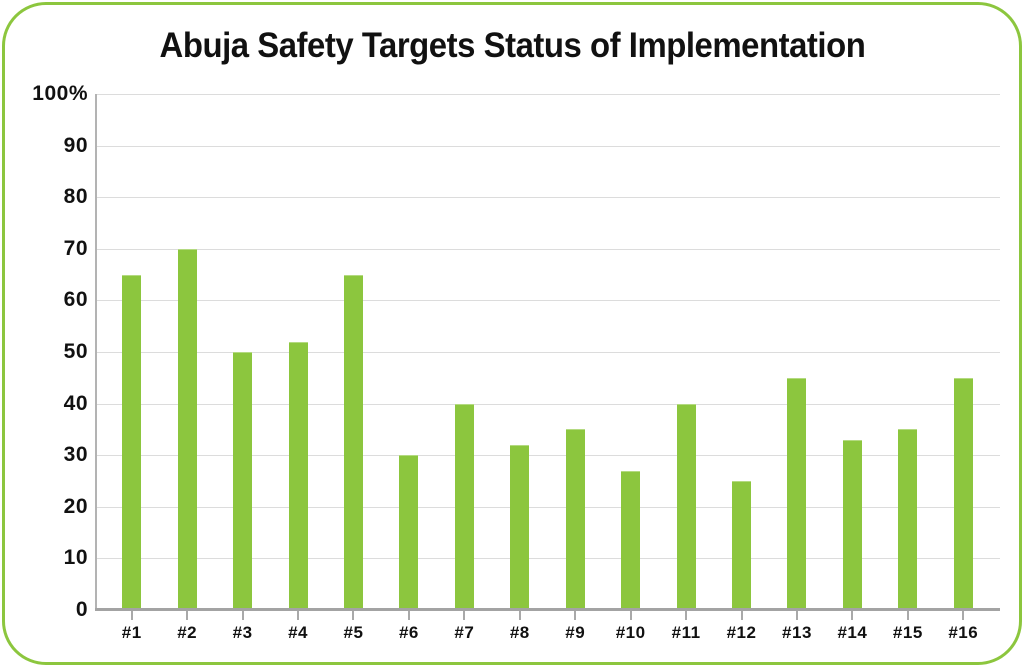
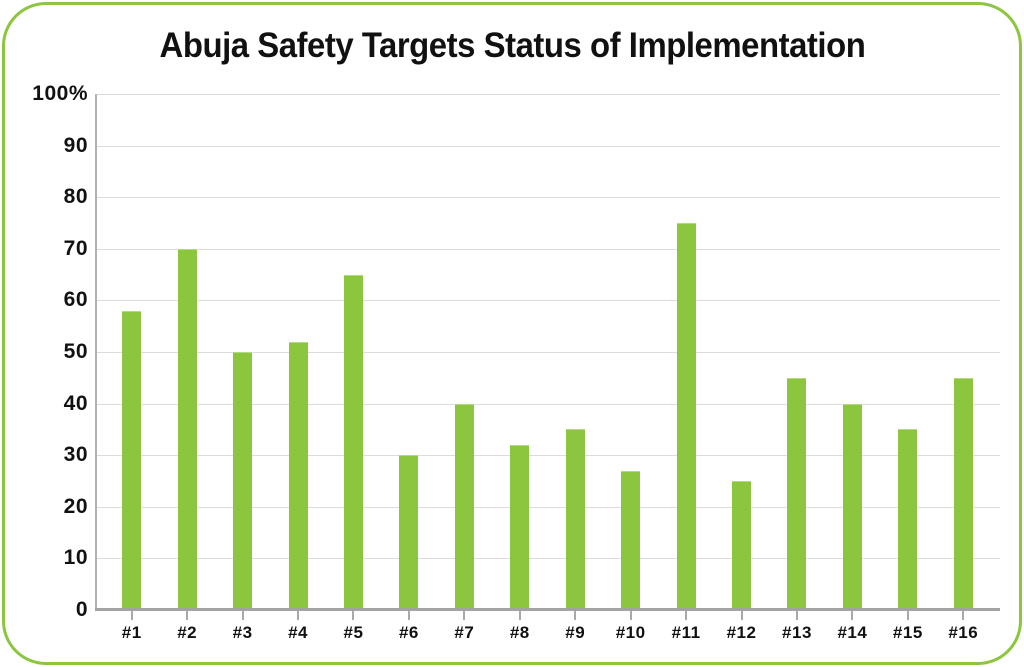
#1: 65% -> 58%
#11: 40% -> 75%
#14: 33% -> 40%
